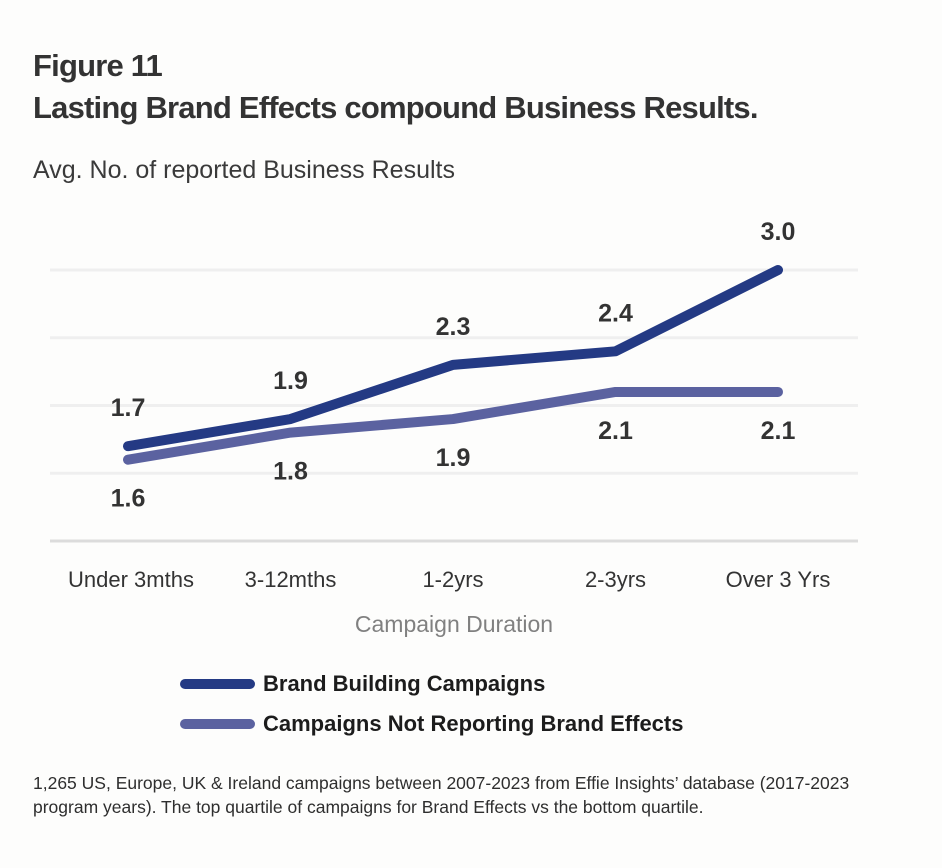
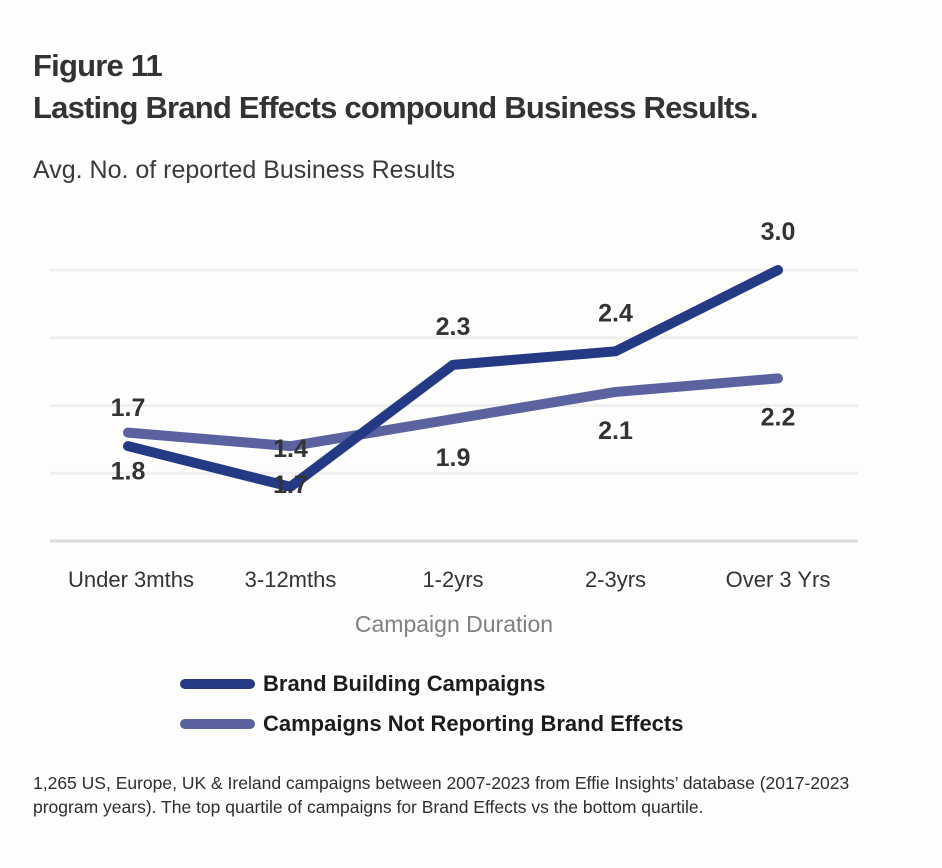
Campaigns Not Reporting Brand Effects/Under 3mths: 1.6 -> 1.8
Brand Building Campaigns/3-12mths: 1.9 -> 1.4
Campaigns Not Reporting Brand Effects/3-12mths: 1.8 -> 1.7
Campaigns Not Reporting Brand Effects/Over 3 Yrs: 2.1 -> 2.2
